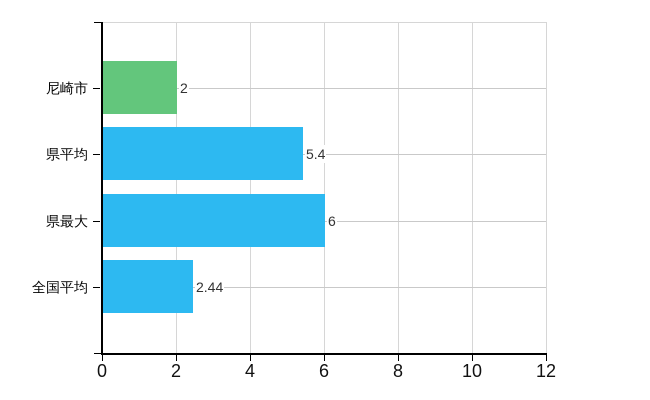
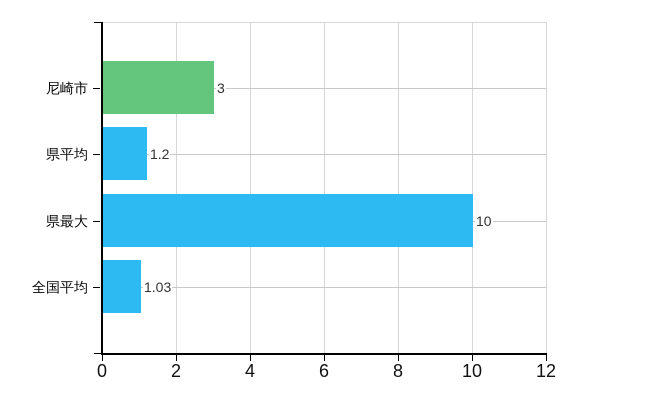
尼崎市: 2 -> 3
県平均: 5.4 -> 1.2
県最大: 6 -> 10
全国平均: 2.44 -> 1.03
